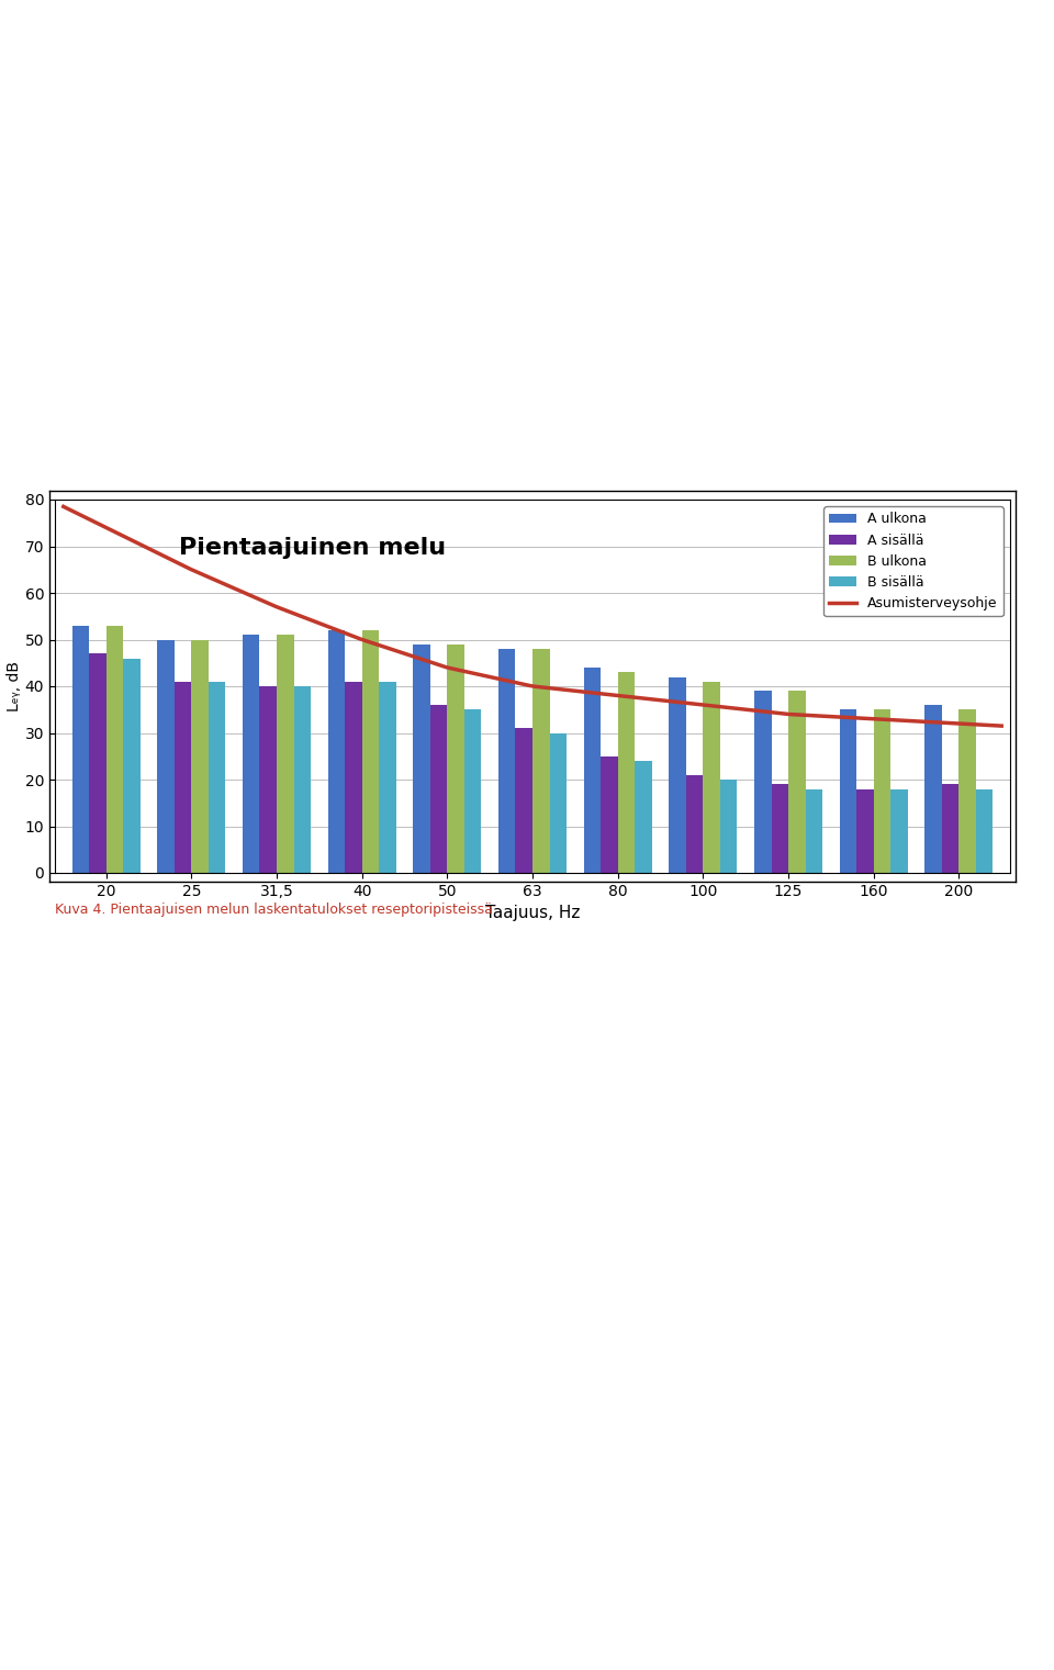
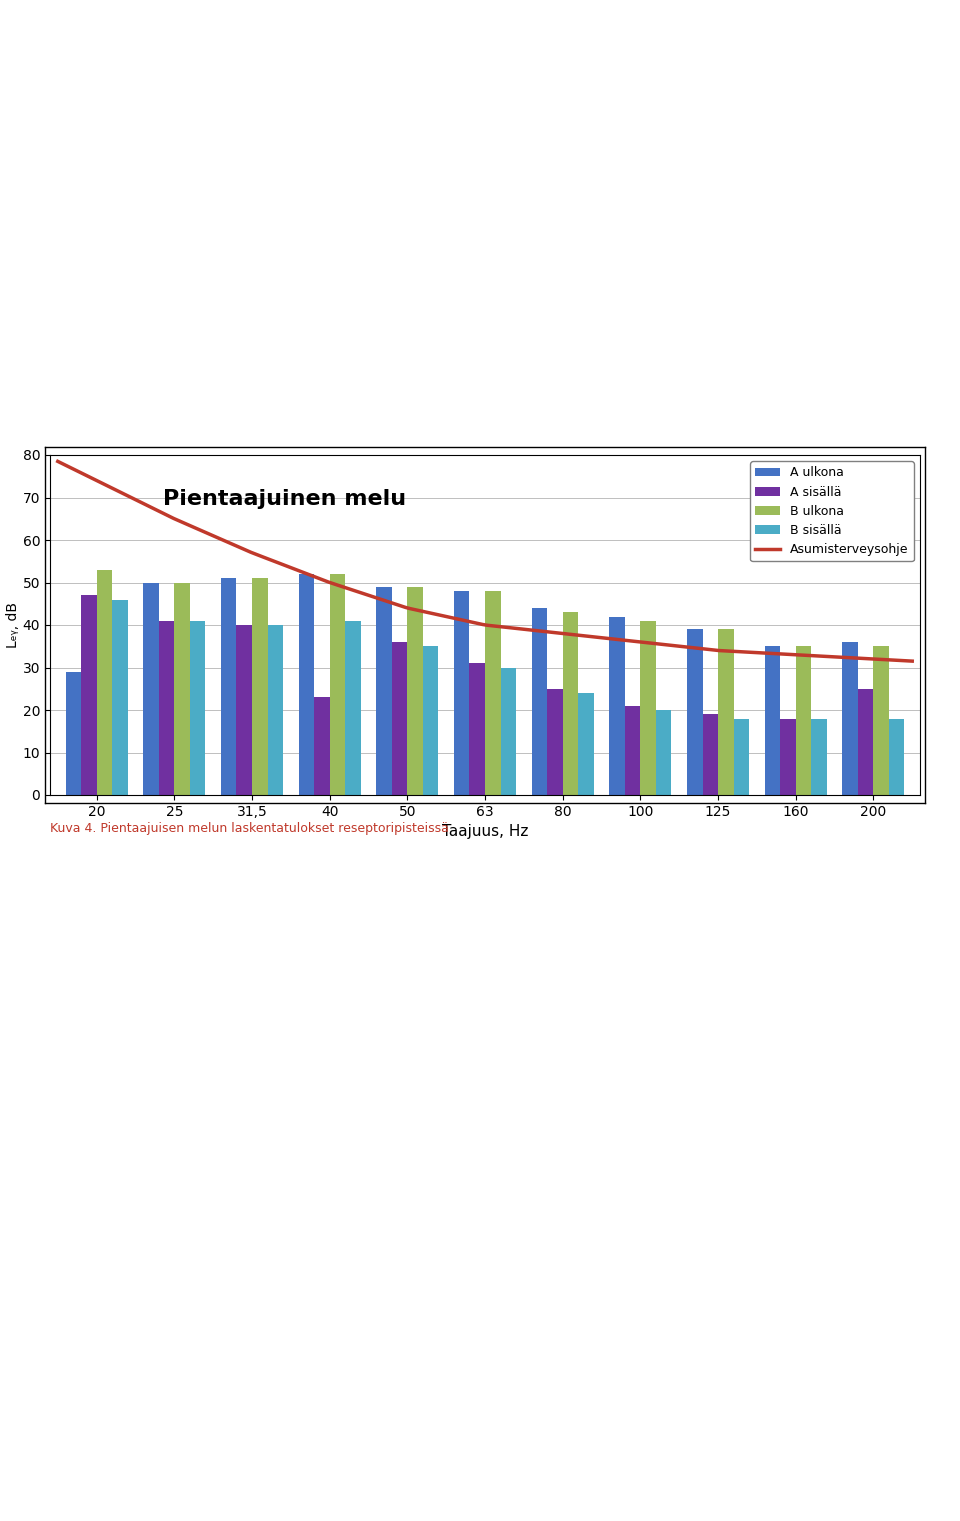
A ulkona/20: 53 -> 29
A sisällä/40: 41 -> 23
A sisällä/200: 19 -> 25
